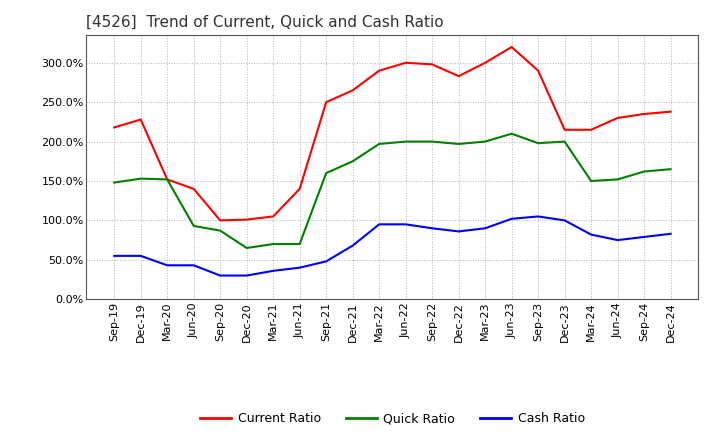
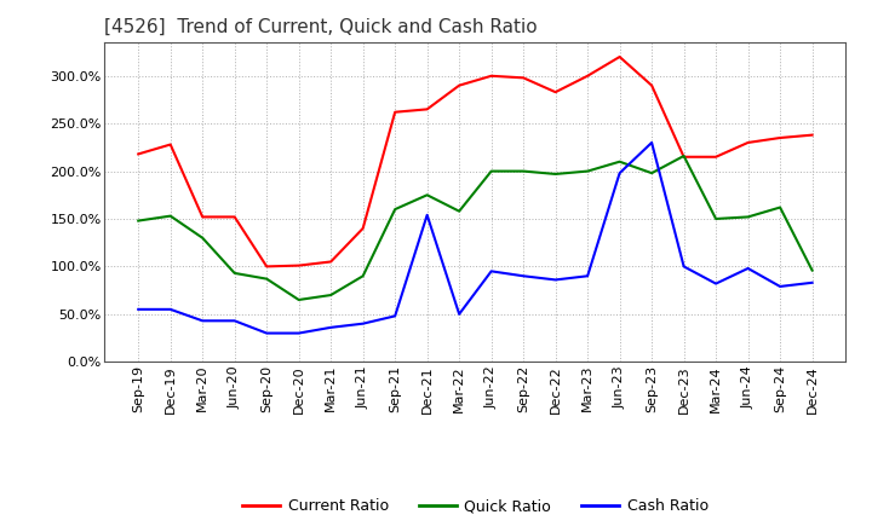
Quick Ratio/Mar-20: 152% -> 130%
Current Ratio/Jun-20: 140% -> 152%
Quick Ratio/Jun-21: 70% -> 90%
Current Ratio/Sep-21: 250% -> 262%
Cash Ratio/Dec-21: 68% -> 154%
Quick Ratio/Mar-22: 197% -> 158%
Cash Ratio/Mar-22: 95% -> 50%
Cash Ratio/Jun-23: 102% -> 198%
Cash Ratio/Sep-23: 105% -> 230%
Quick Ratio/Dec-23: 200% -> 216%
Cash Ratio/Jun-24: 75% -> 98%
Quick Ratio/Dec-24: 165% -> 96%
